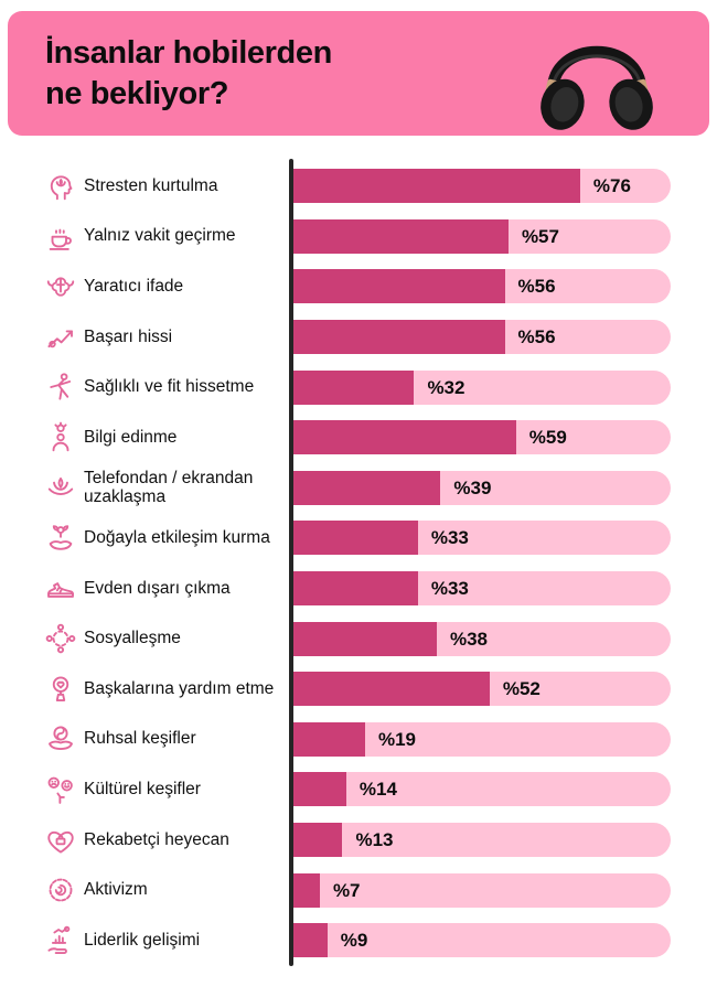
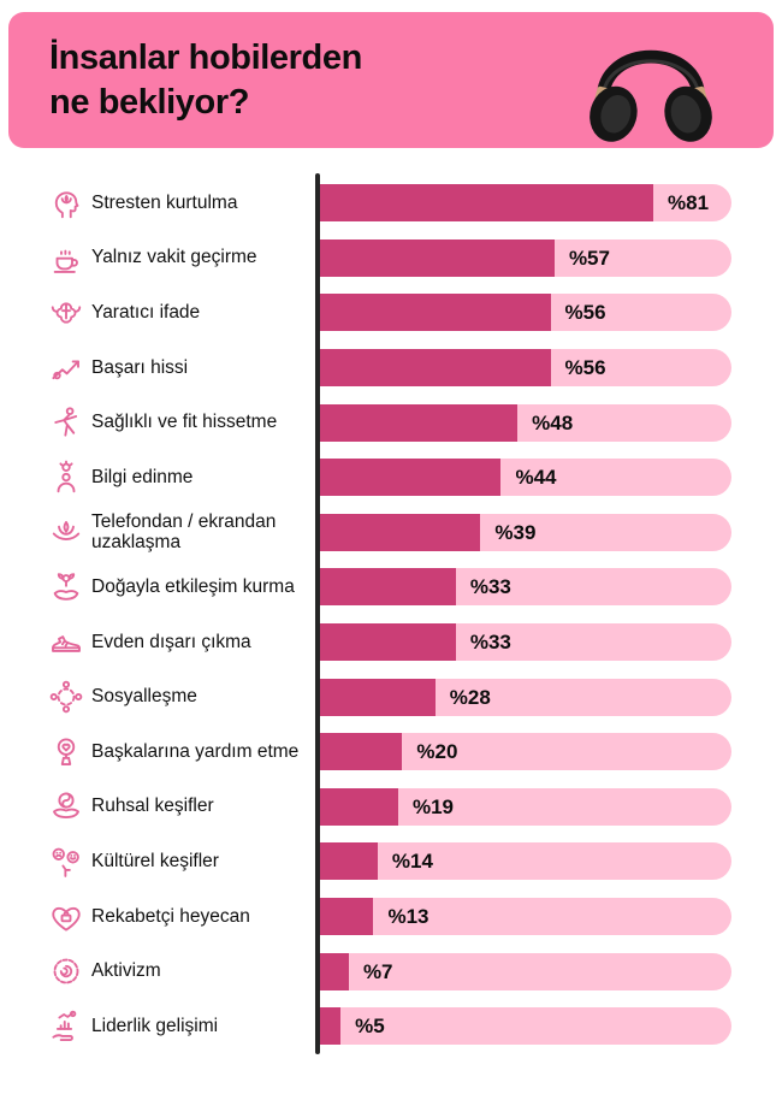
Stresten kurtulma: 76 -> 81
Sağlıklı ve fit hissetme: 32 -> 48
Bilgi edinme: 59 -> 44
Sosyalleşme: 38 -> 28
Başkalarına yardım etme: 52 -> 20
Liderlik gelişimi: 9 -> 5
